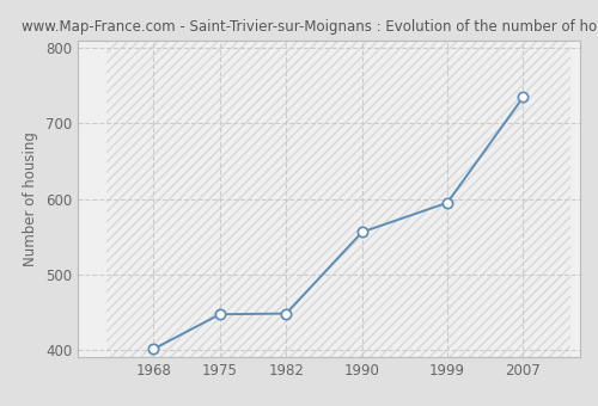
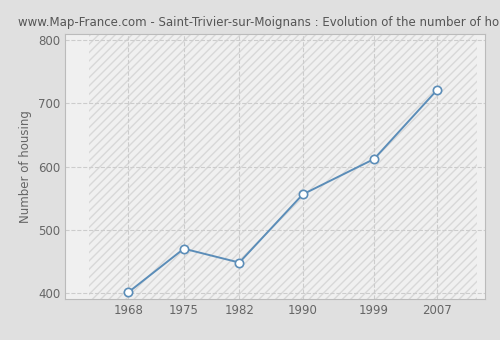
1975: 447 -> 470
1999: 595 -> 612
2007: 735 -> 722
